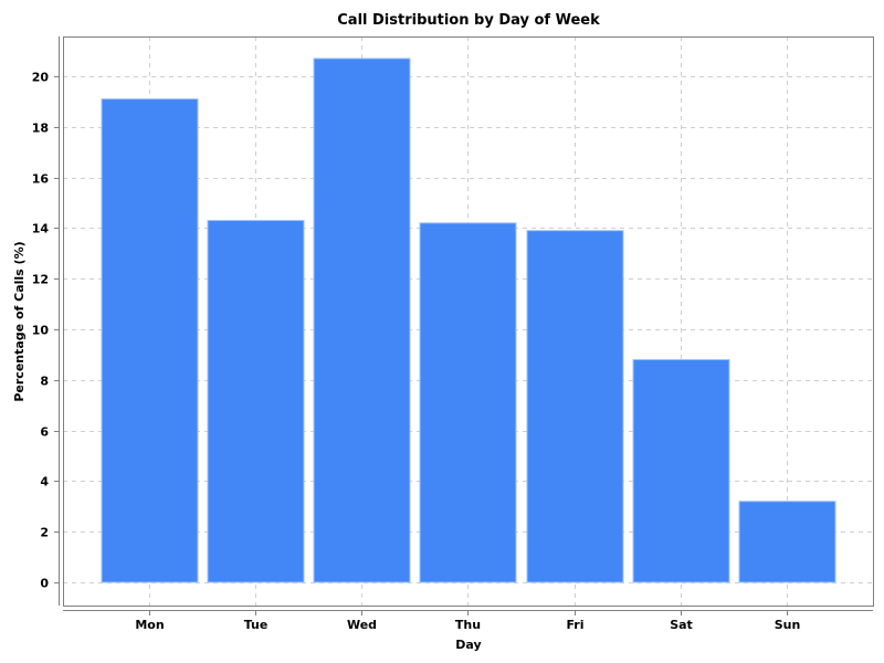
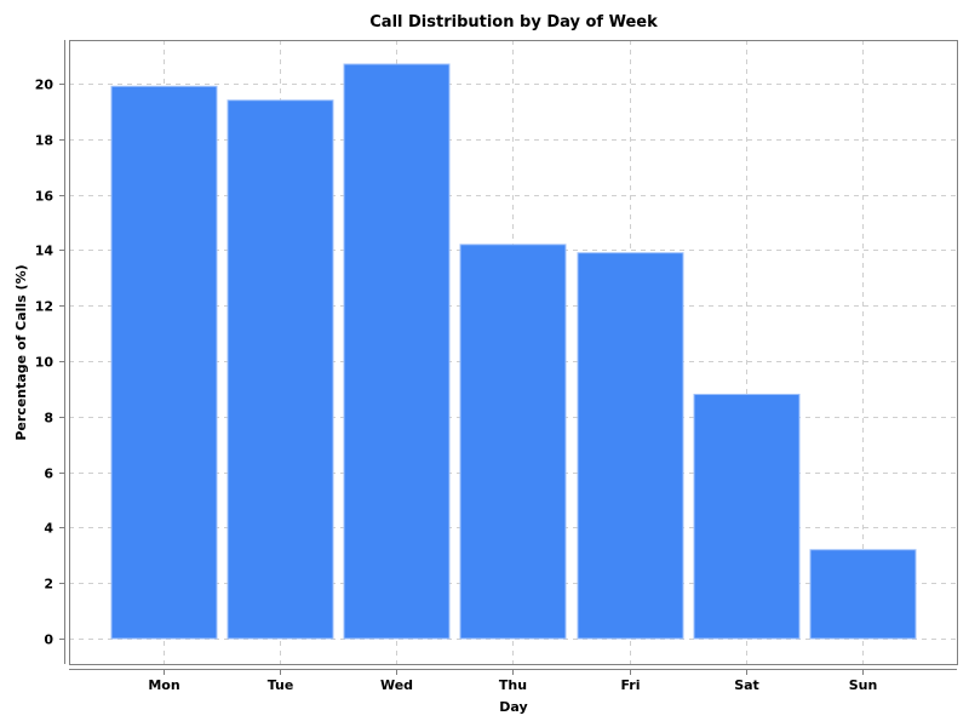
Mon: 19.1 -> 19.9
Tue: 14.3 -> 19.4
